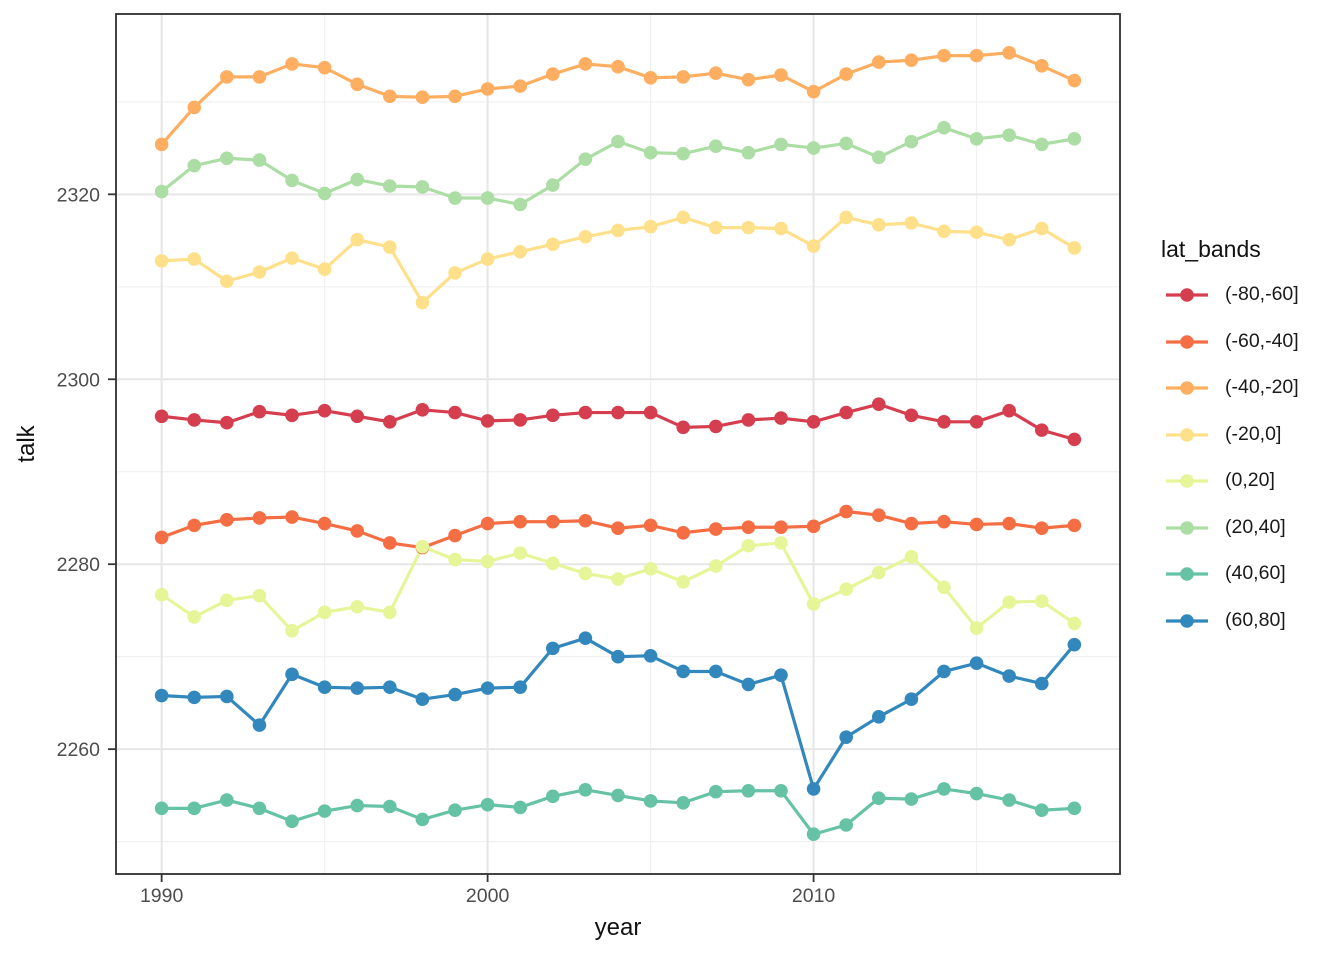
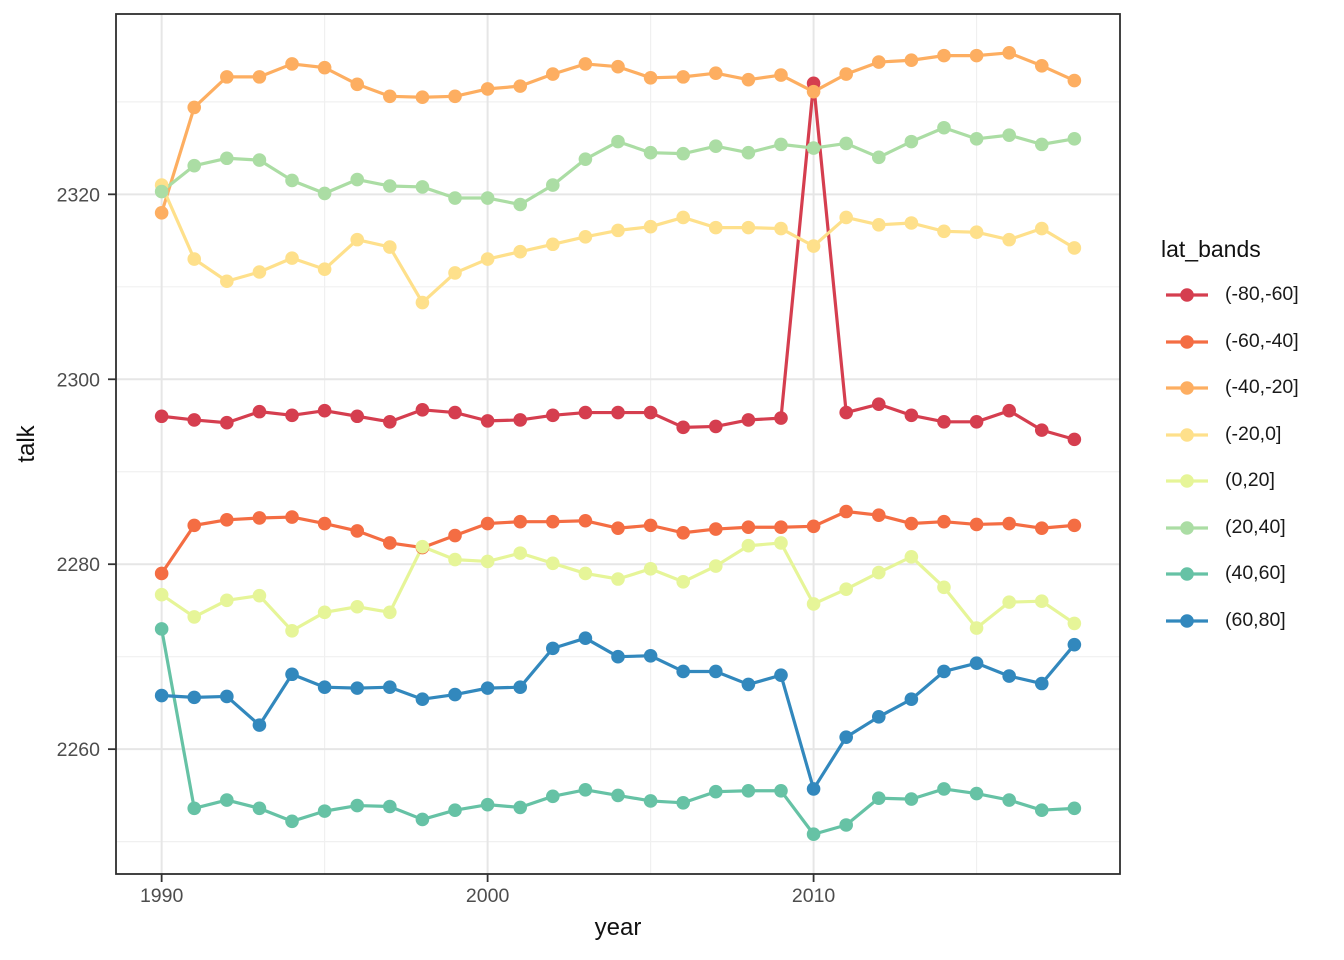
(-60,-40]/1990: 2283 -> 2279
(-40,-20]/1990: 2325 -> 2318
(-20,0]/1990: 2313 -> 2321
(40,60]/1990: 2254 -> 2273
(-80,-60]/2010: 2295 -> 2332
